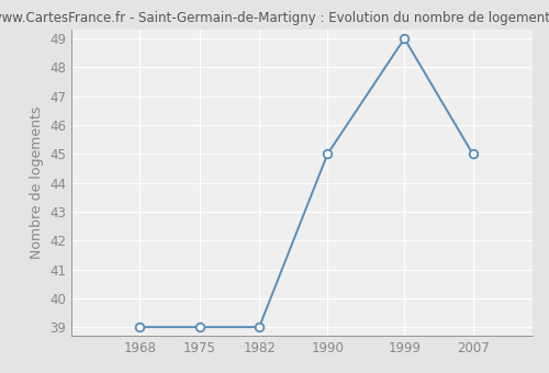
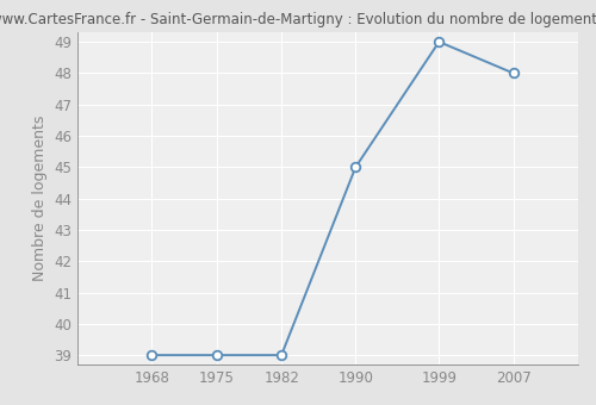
2007: 45 -> 48
